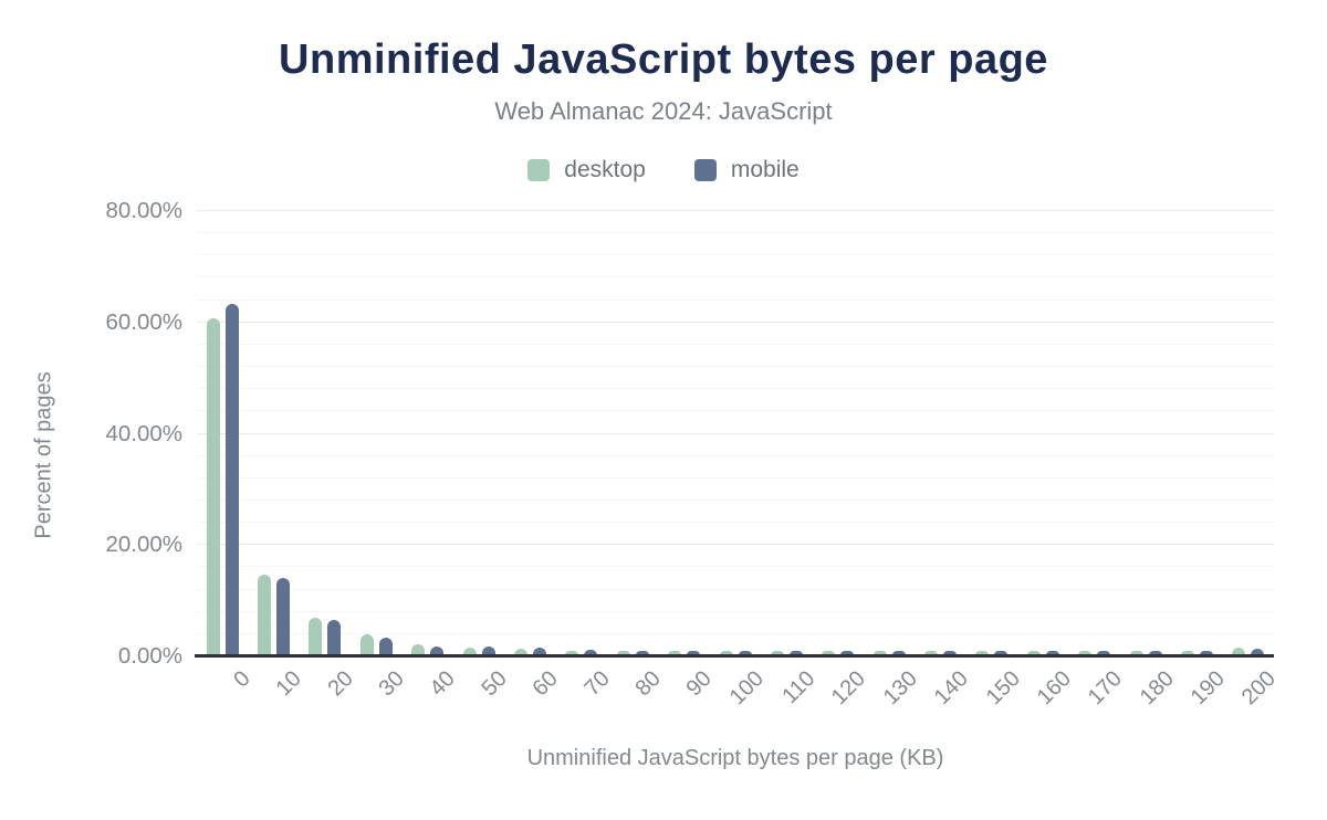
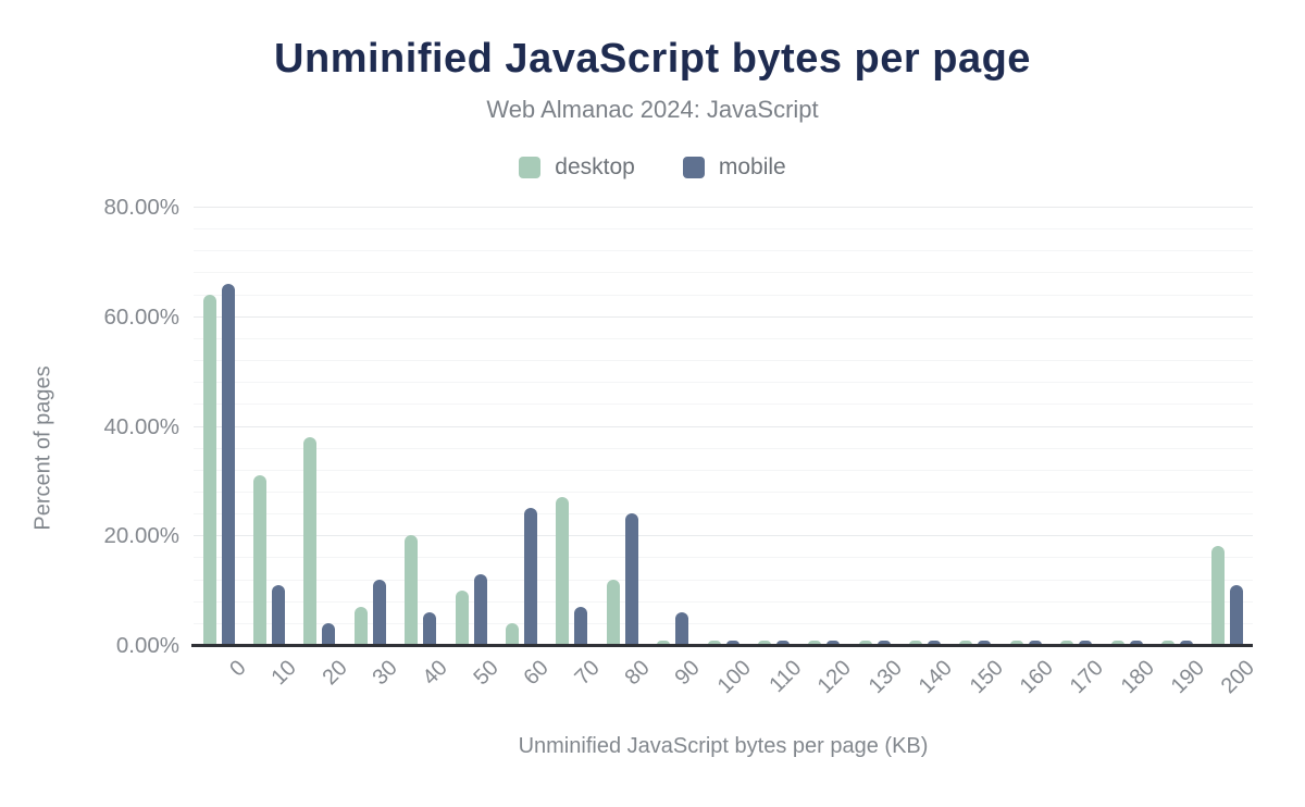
desktop/0: 61% -> 64%
mobile/0: 63% -> 66%
desktop/10: 14% -> 31%
mobile/10: 14% -> 11%
desktop/20: 7% -> 38%
mobile/20: 6% -> 4%
desktop/30: 4% -> 7%
mobile/30: 3% -> 12%
desktop/40: 2% -> 20%
mobile/40: 2% -> 6%
desktop/50: 1% -> 10%
mobile/50: 2% -> 13%
desktop/60: 1% -> 4%
mobile/60: 1% -> 25%
desktop/70: 1% -> 27%
mobile/70: 1% -> 7%
desktop/80: 1% -> 12%
mobile/80: 1% -> 24%
mobile/90: 1% -> 6%
desktop/200: 1% -> 18%
mobile/200: 1% -> 11%
